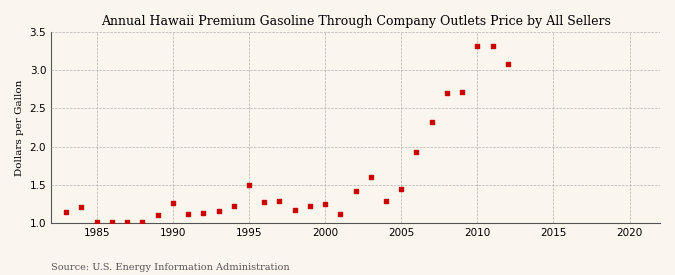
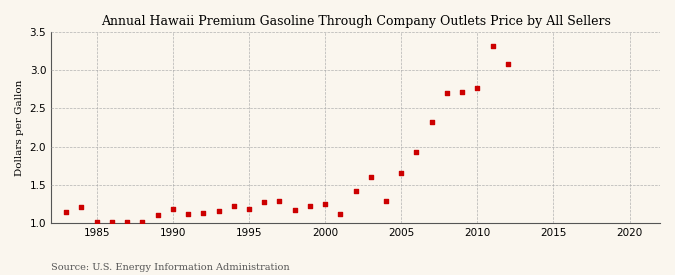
1990: 1.26 -> 1.18
1995: 1.50 -> 1.19
2005: 1.44 -> 1.65
2010: 3.32 -> 2.77
